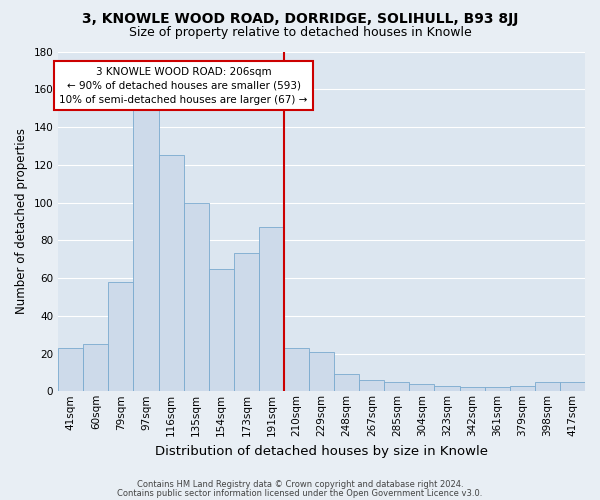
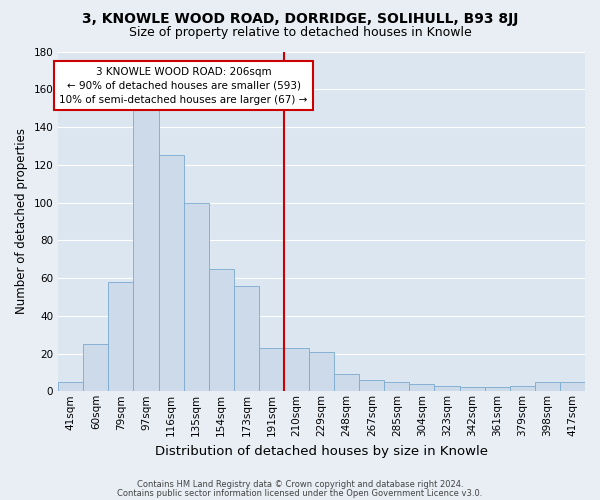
41sqm: 23 -> 5
173sqm: 73 -> 56
191sqm: 87 -> 23
